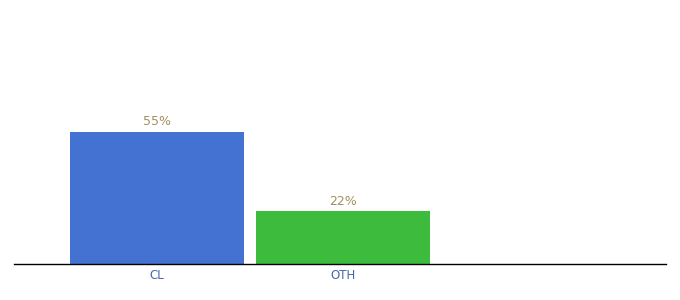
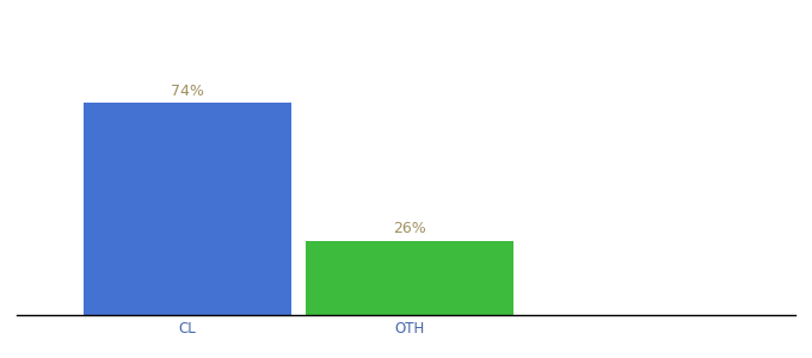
CL: 55% -> 74%
OTH: 22% -> 26%
